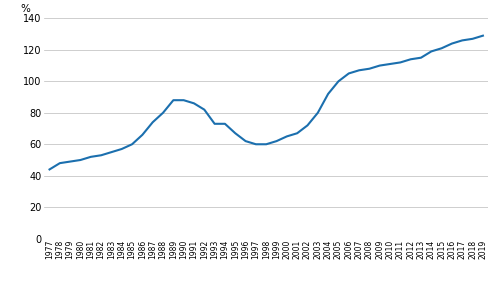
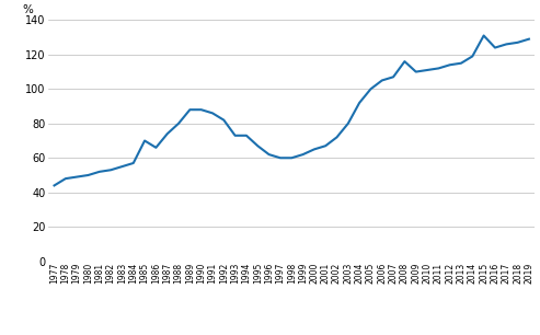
1985: 60 -> 70
2008: 108 -> 116
2015: 121 -> 131
